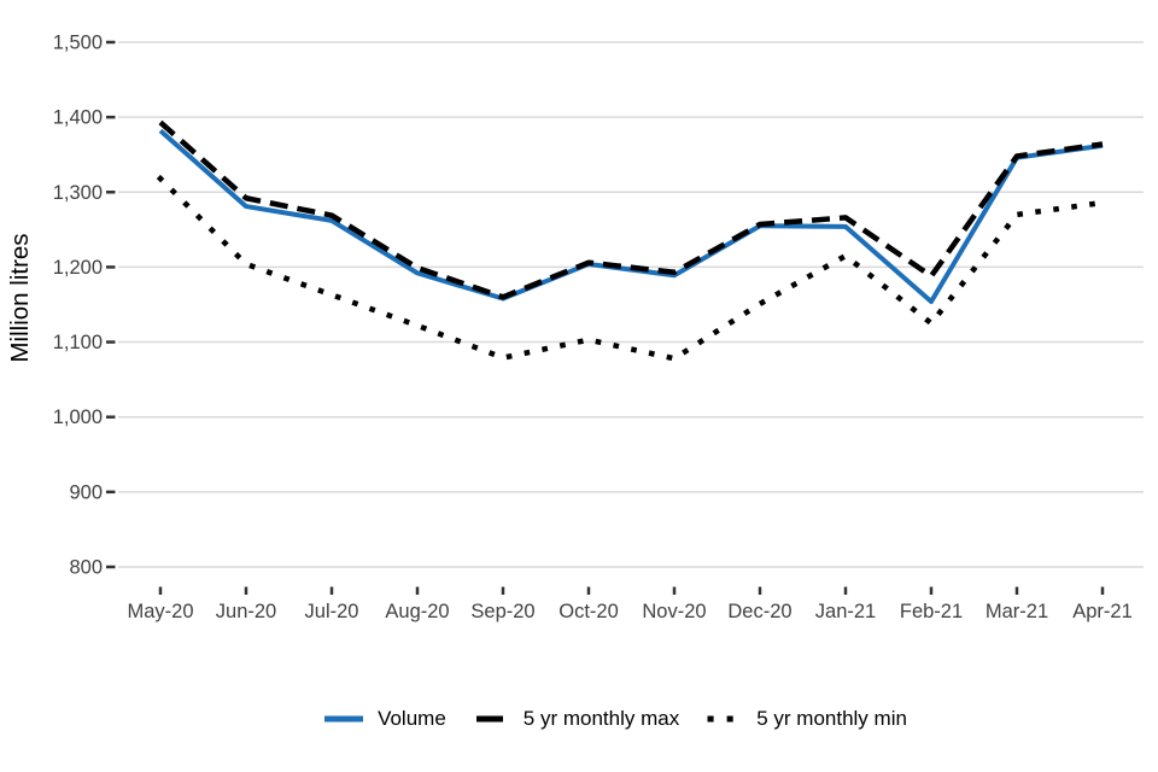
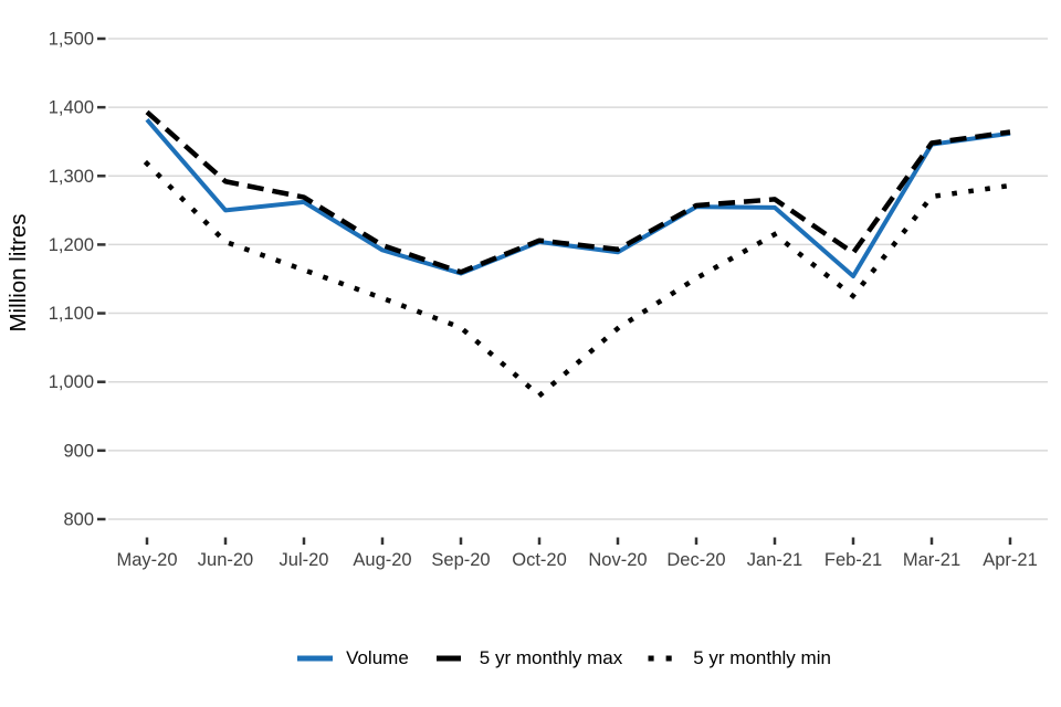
Volume/Jun-20: 1280 -> 1250
5 yr monthly min/Oct-20: 1100 -> 980
